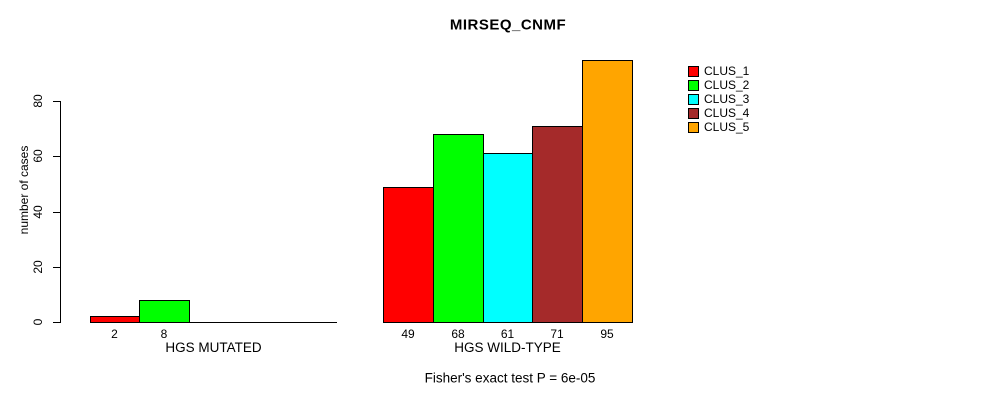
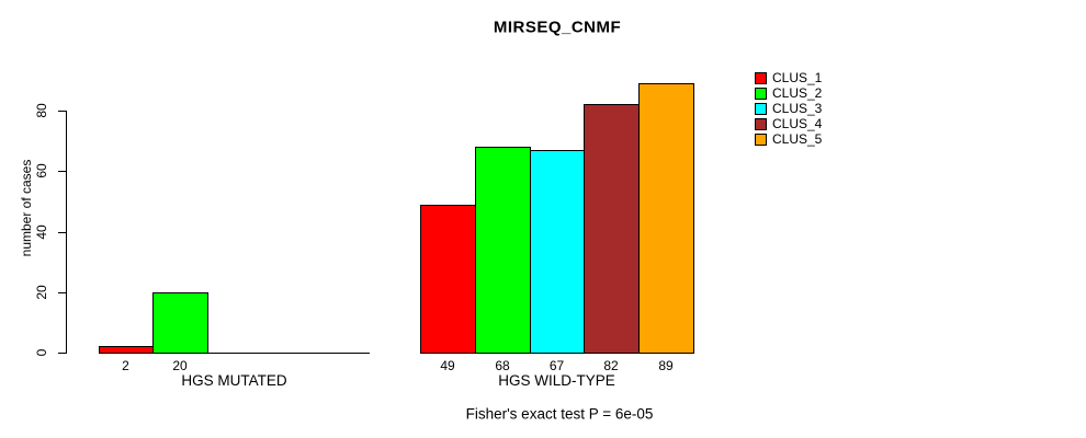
CLUS_2/HGS MUTATED: 8 -> 20
CLUS_3/HGS WILD-TYPE: 61 -> 67
CLUS_4/HGS WILD-TYPE: 71 -> 82
CLUS_5/HGS WILD-TYPE: 95 -> 89
